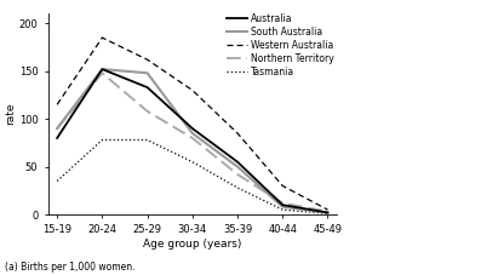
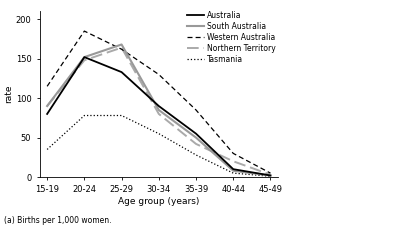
South Australia/25-29: 148 -> 168
Northern Territory/25-29: 108 -> 164
Northern Territory/40-44: 12 -> 20
